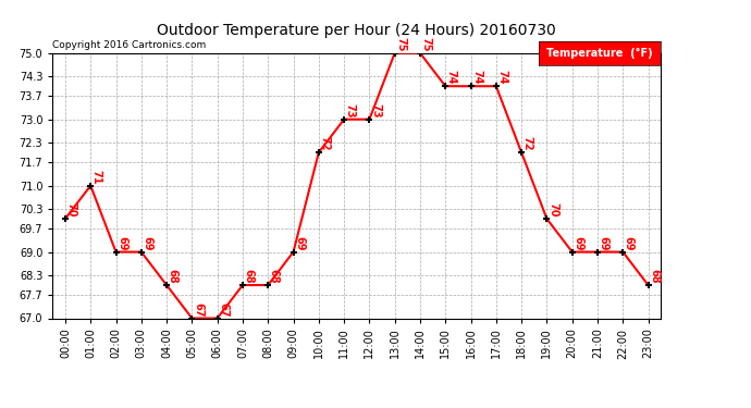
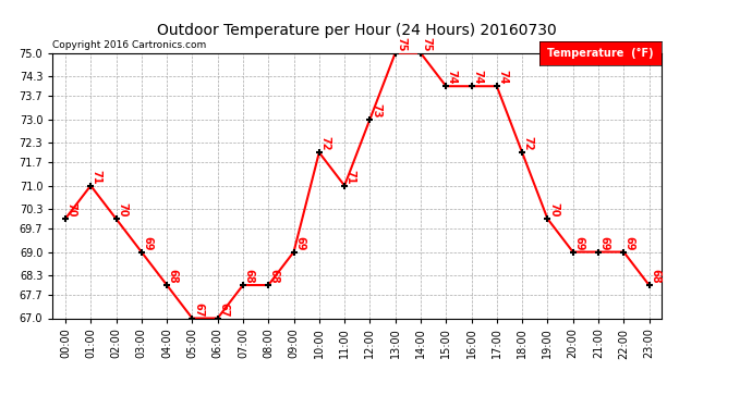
02:00: 69 -> 70
11:00: 73 -> 71
